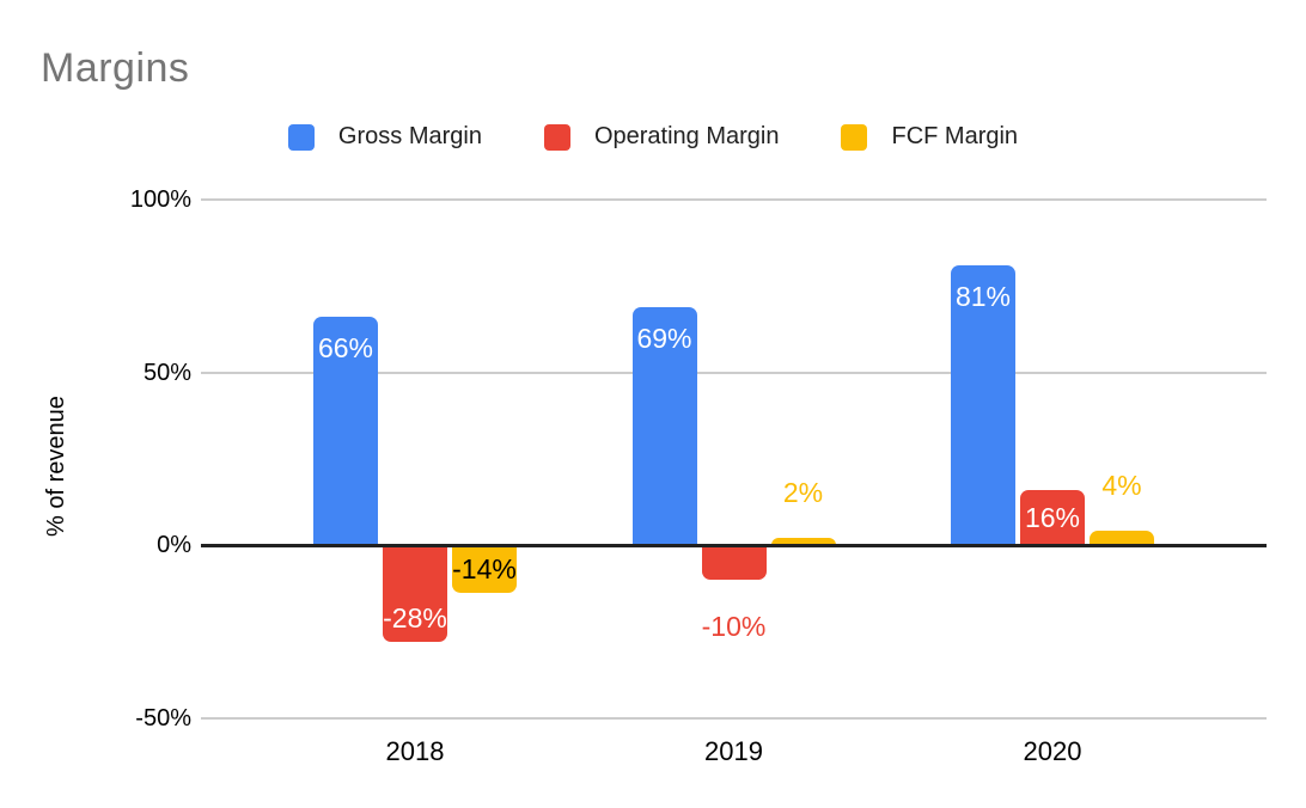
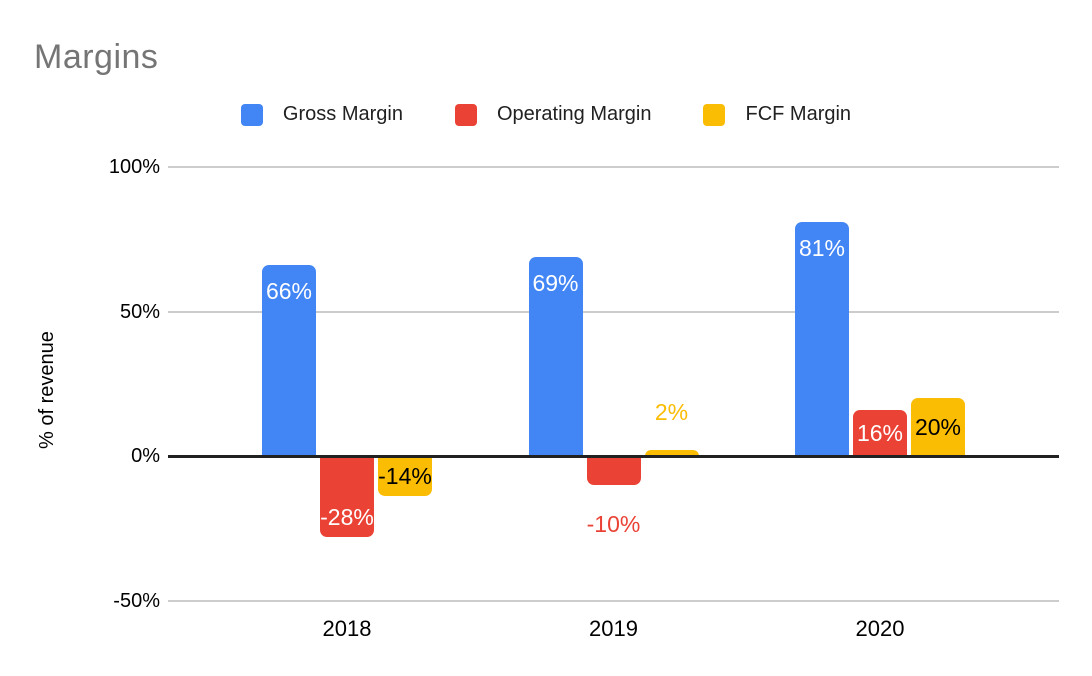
FCF Margin/2020: 4% -> 20%
